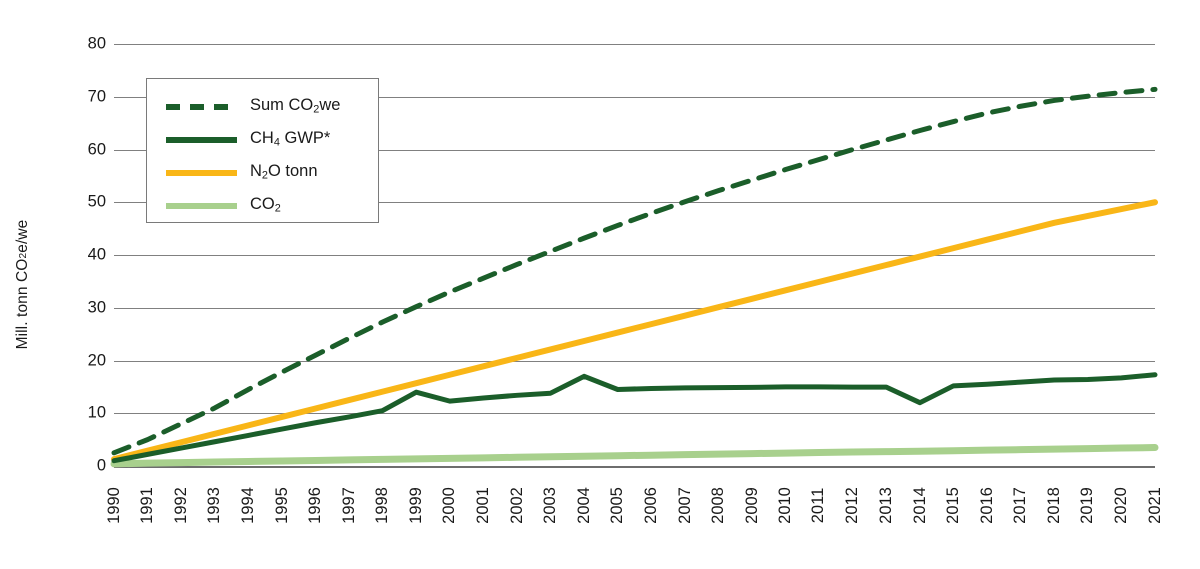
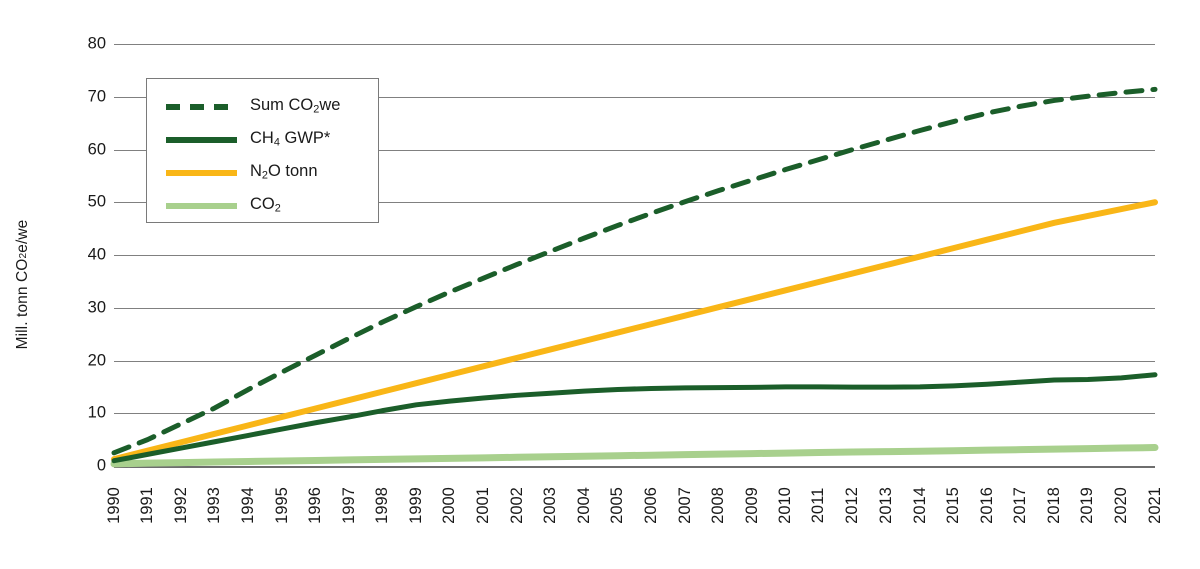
CH4 GWP*/1999: 14 -> 12
CH4 GWP*/2004: 17 -> 14
CH4 GWP*/2014: 12 -> 15
